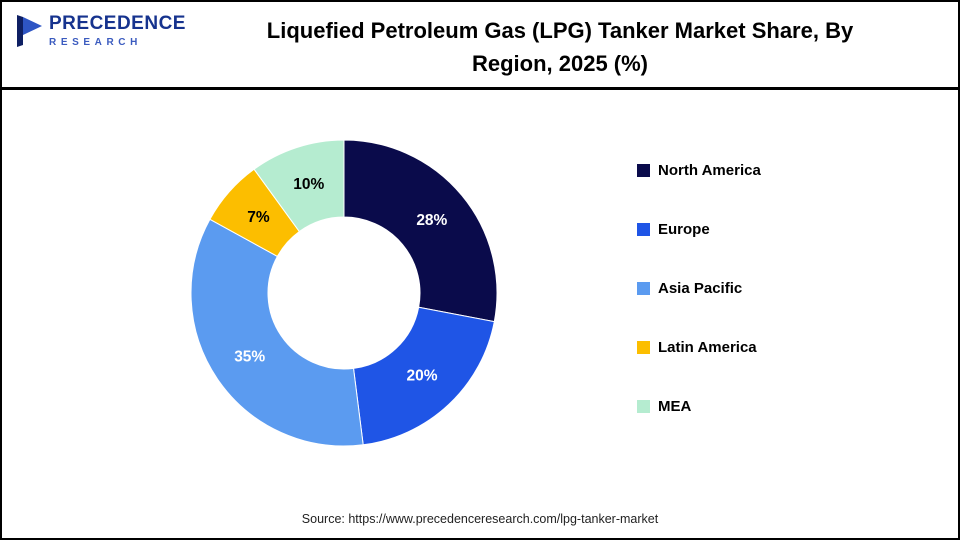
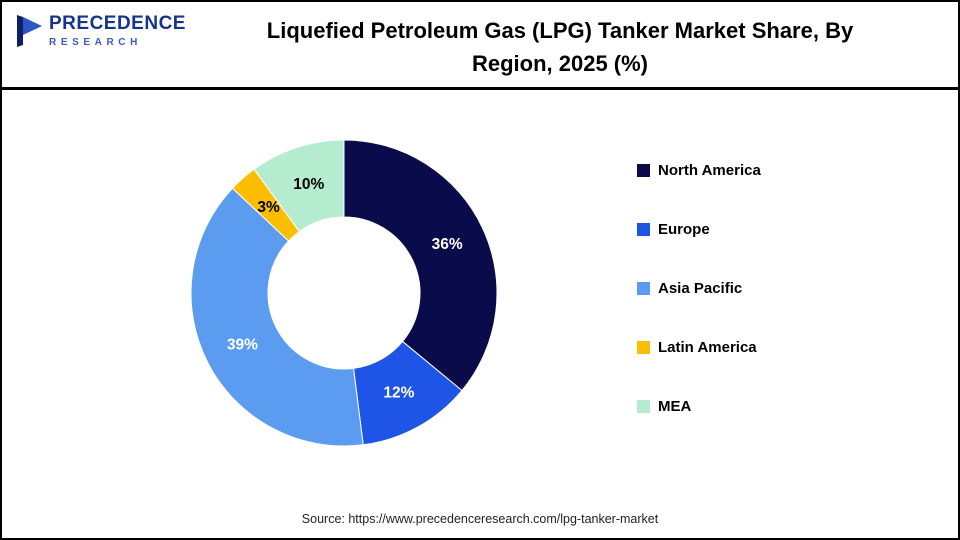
North America: 28% -> 36%
Europe: 20% -> 12%
Asia Pacific: 35% -> 39%
Latin America: 7% -> 3%
